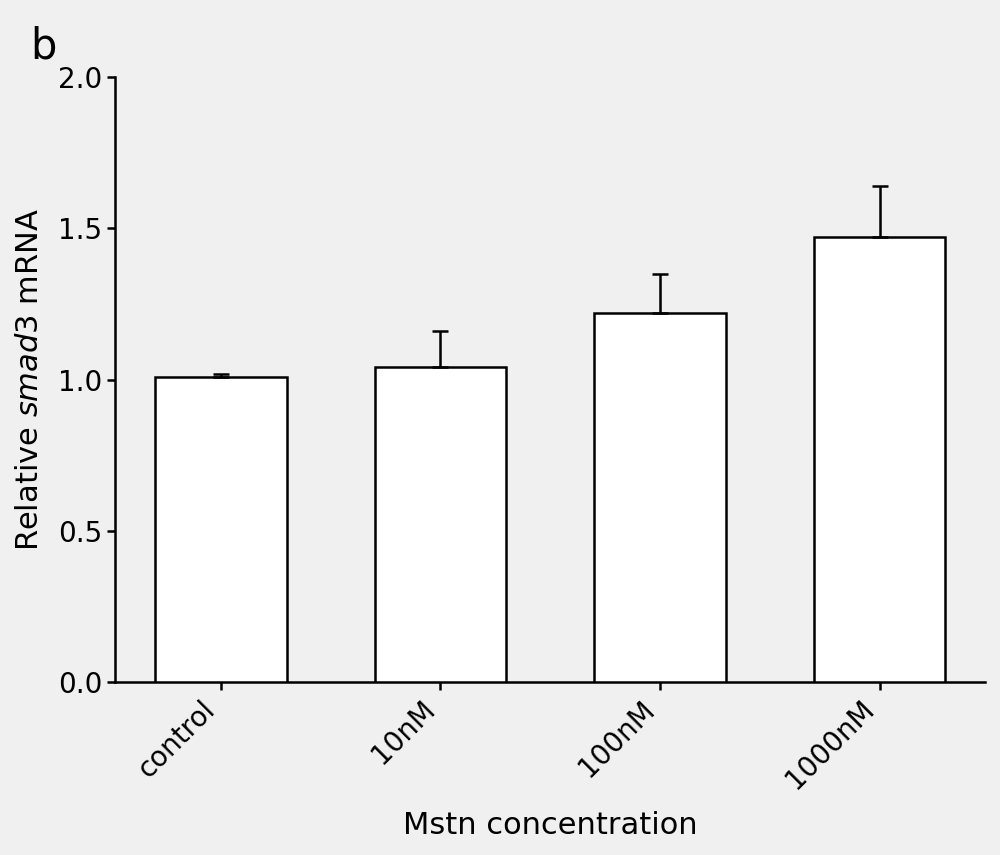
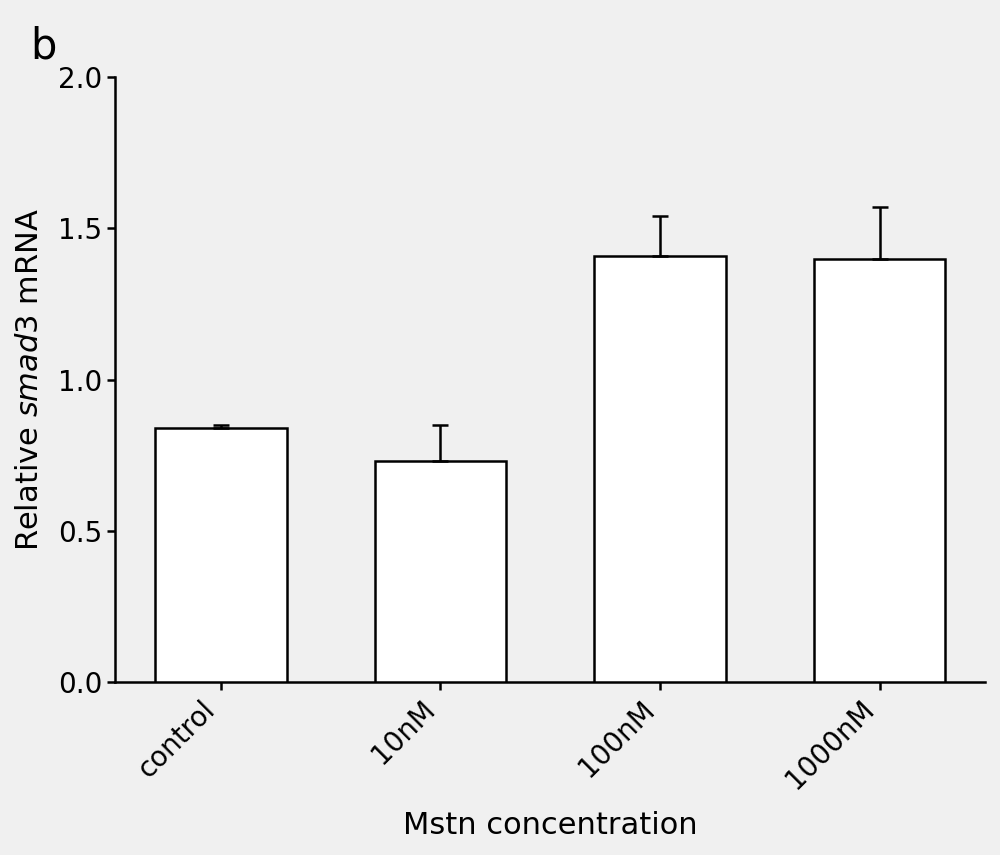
control: 1.01 -> 0.84
10nM: 1.04 -> 0.73
100nM: 1.22 -> 1.41
1000nM: 1.47 -> 1.40
